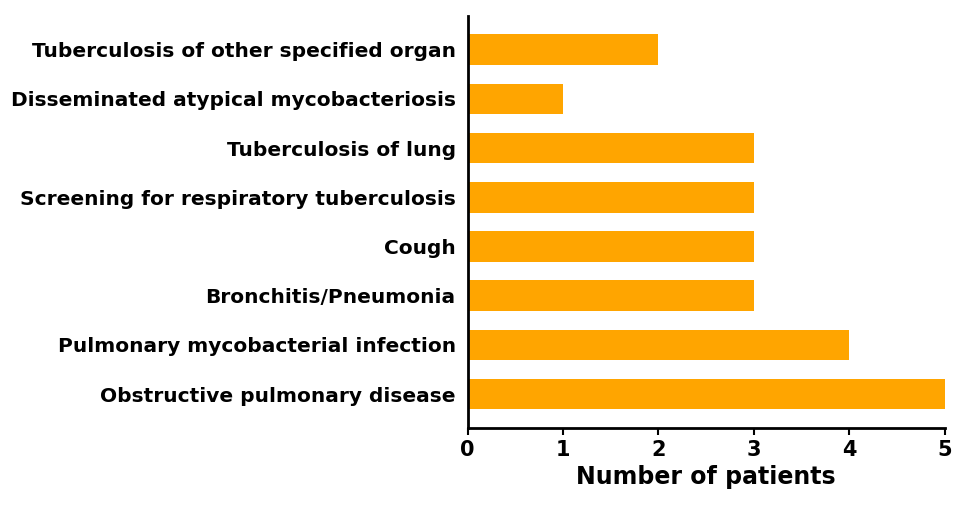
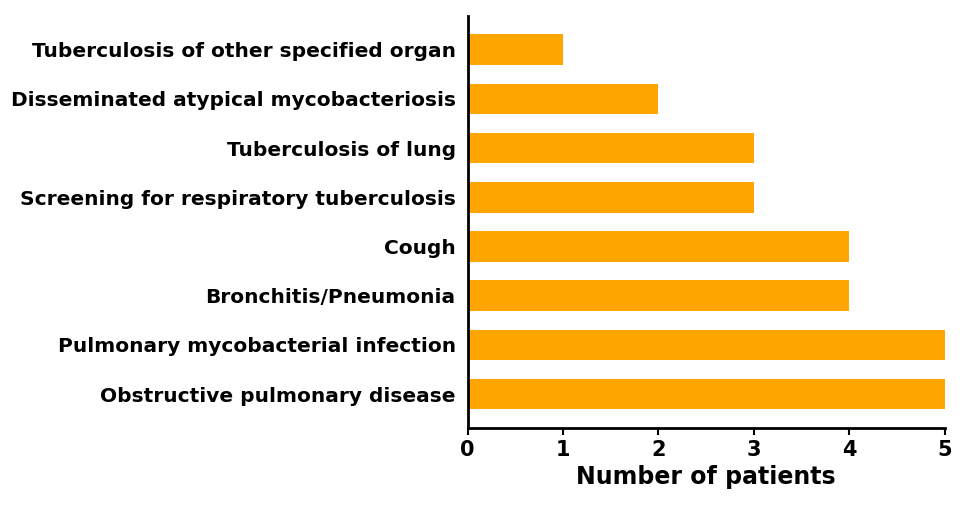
Tuberculosis of other specified organ: 2 -> 1
Disseminated atypical mycobacteriosis: 1 -> 2
Cough: 3 -> 4
Bronchitis/Pneumonia: 3 -> 4
Pulmonary mycobacterial infection: 4 -> 5
